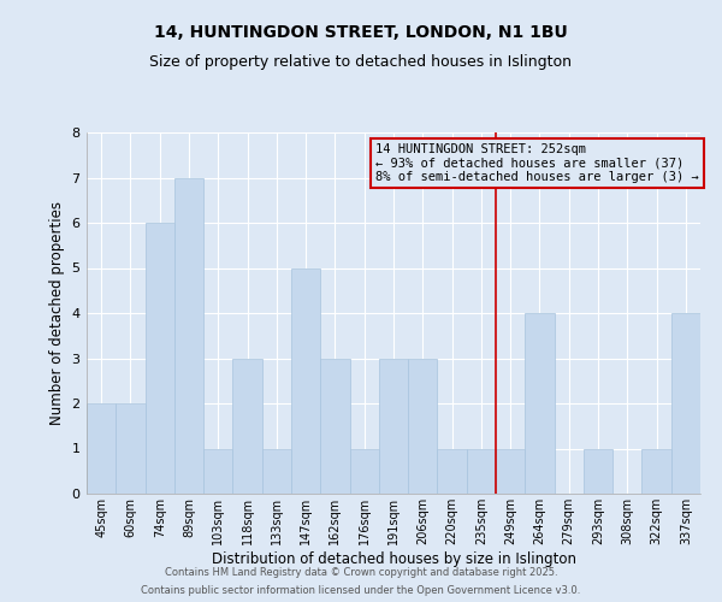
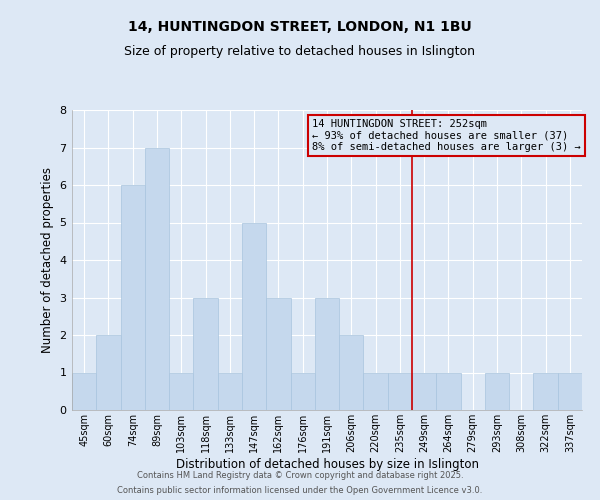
45sqm: 2 -> 1
206sqm: 3 -> 2
264sqm: 4 -> 1
337sqm: 4 -> 1
